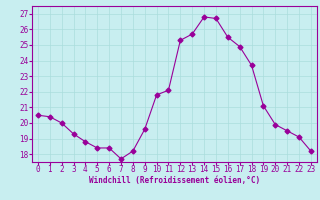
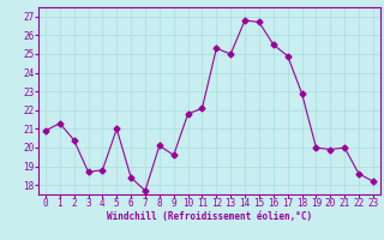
0: 20.5 -> 20.9
1: 20.4 -> 21.3
2: 20.0 -> 20.4
3: 19.3 -> 18.7
5: 18.4 -> 21.0
8: 18.2 -> 20.1
13: 25.7 -> 25.0
18: 23.7 -> 22.9
19: 21.1 -> 20.0
21: 19.5 -> 20.0
22: 19.1 -> 18.6
